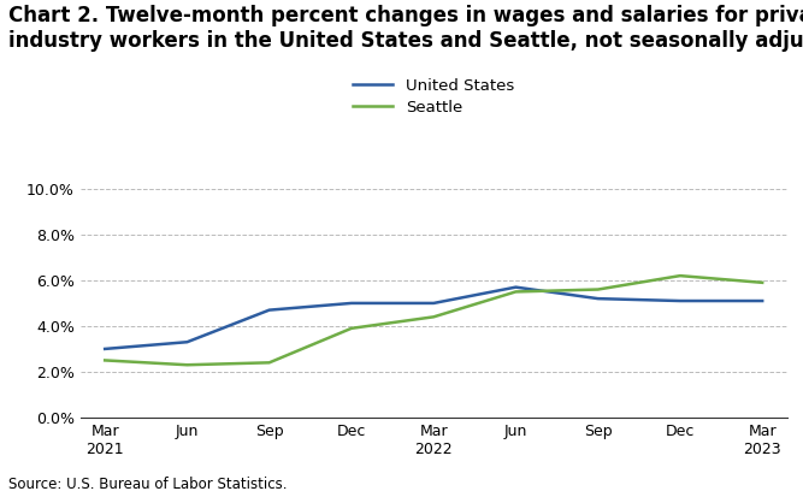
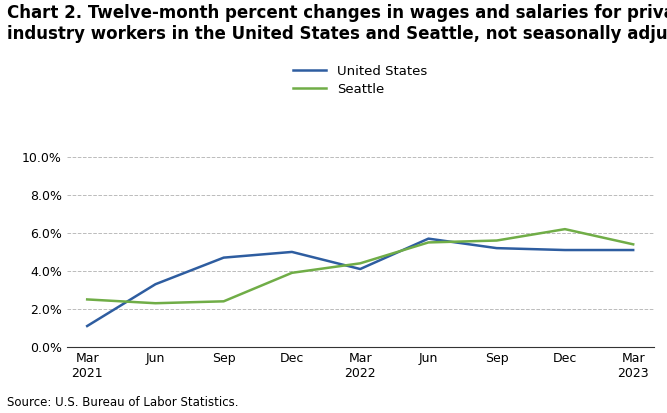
United States/Mar 2021: 3.0% -> 1.1%
United States/Mar 2022: 5.0% -> 4.1%
Seattle/Mar 2023: 5.9% -> 5.4%
